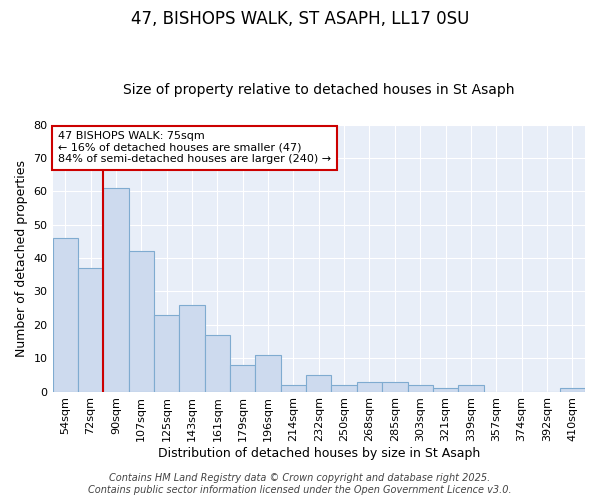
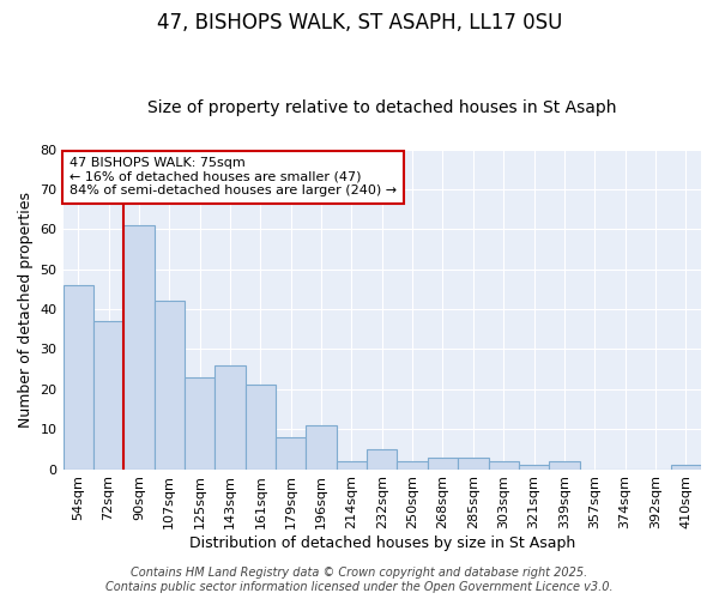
161sqm: 17 -> 21
